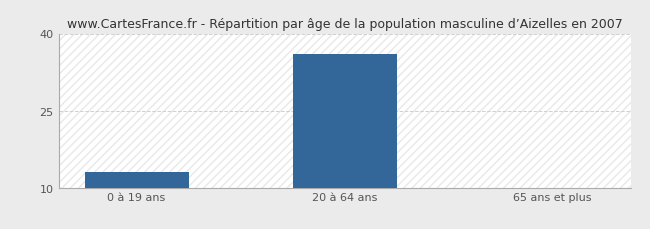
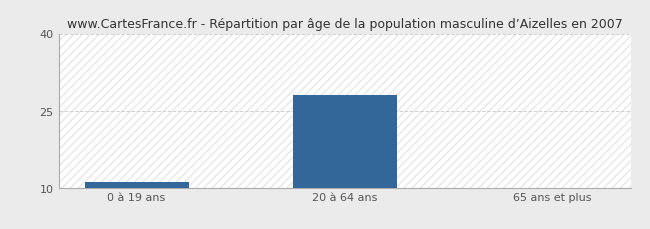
0 à 19 ans: 13 -> 11
20 à 64 ans: 36 -> 28
